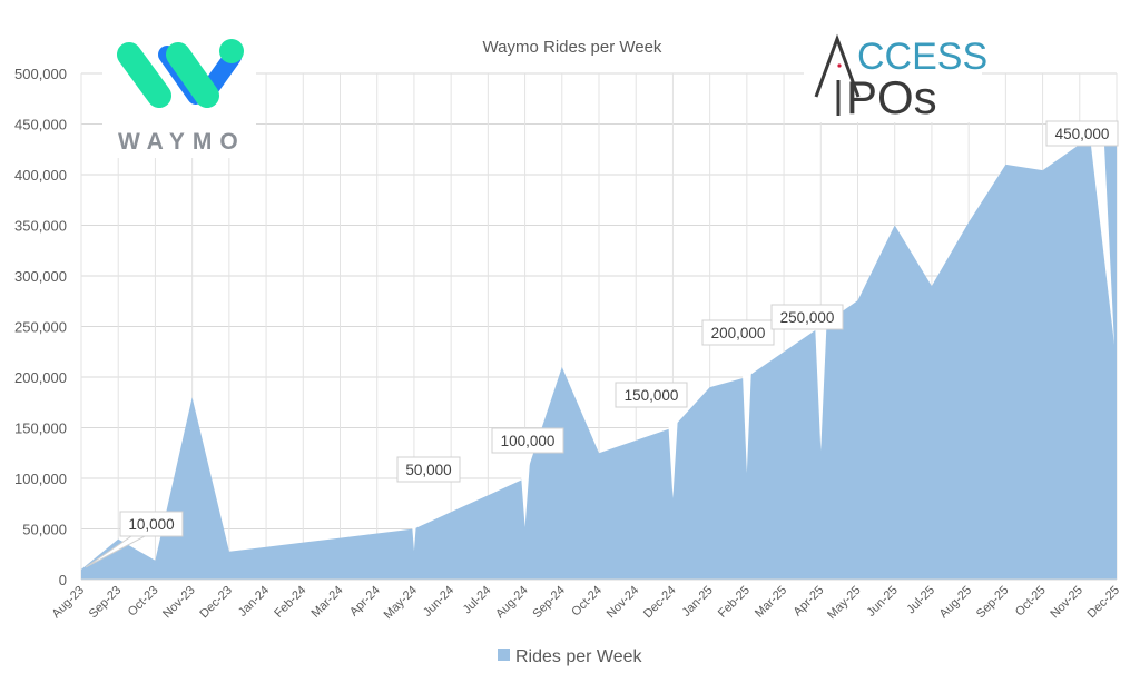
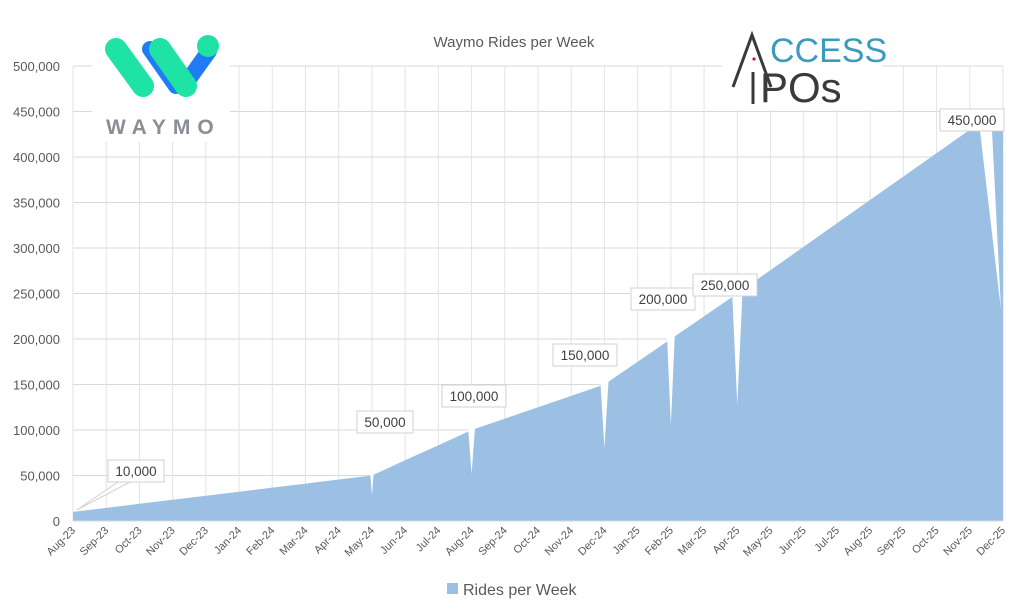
Sep-23: 40000 -> 10000
Nov-23: 180000 -> 20000
Sep-24: 210000 -> 110000
Jan-25: 190000 -> 180000
Jun-25: 350000 -> 300000
Jul-25: 290000 -> 330000
Sep-25: 410000 -> 380000
